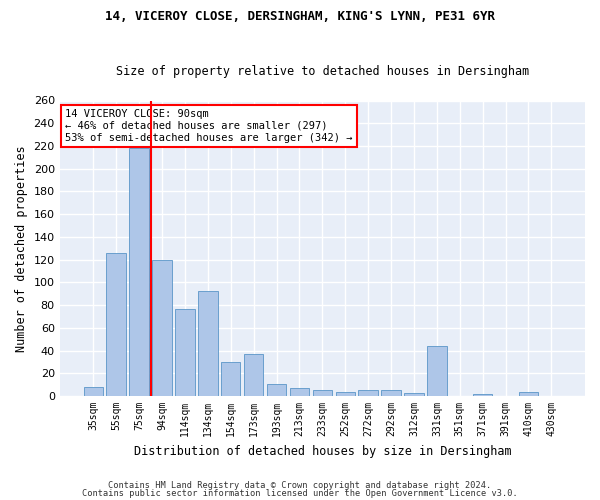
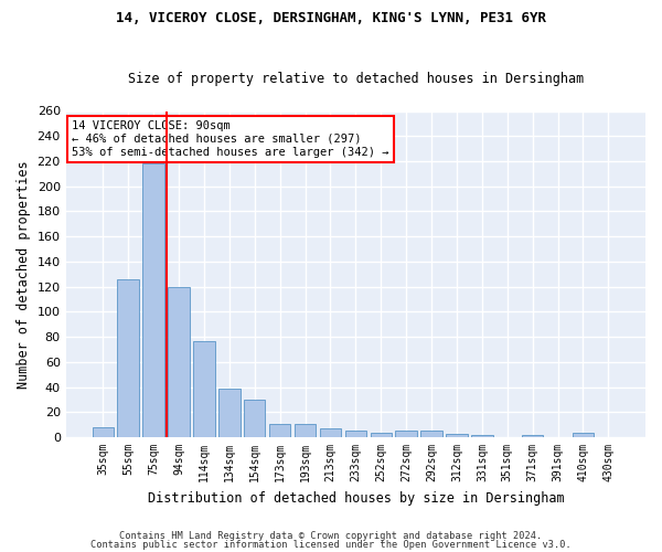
134sqm: 92 -> 39
173sqm: 37 -> 11
331sqm: 44 -> 2
